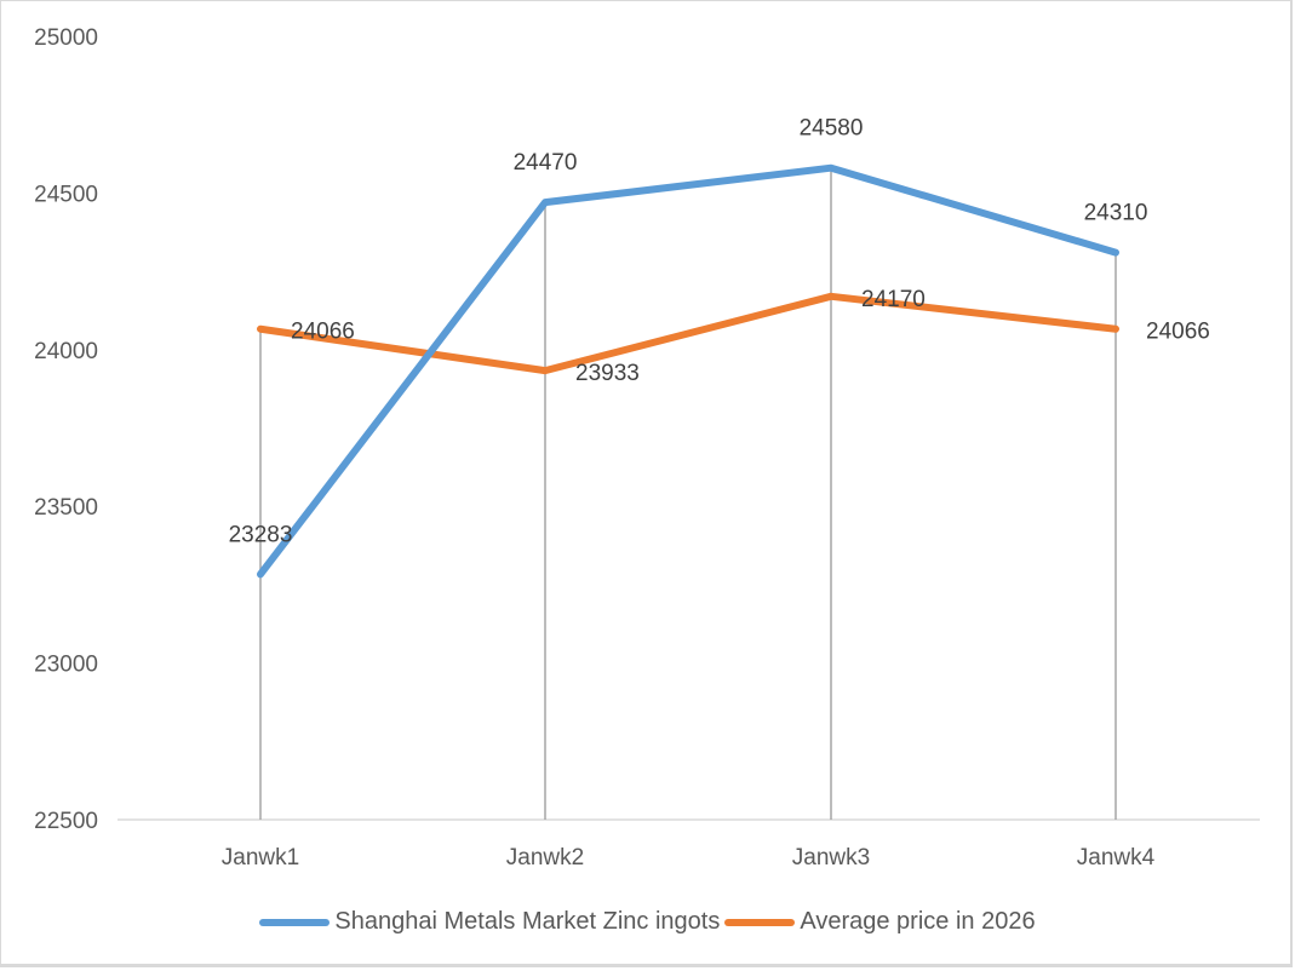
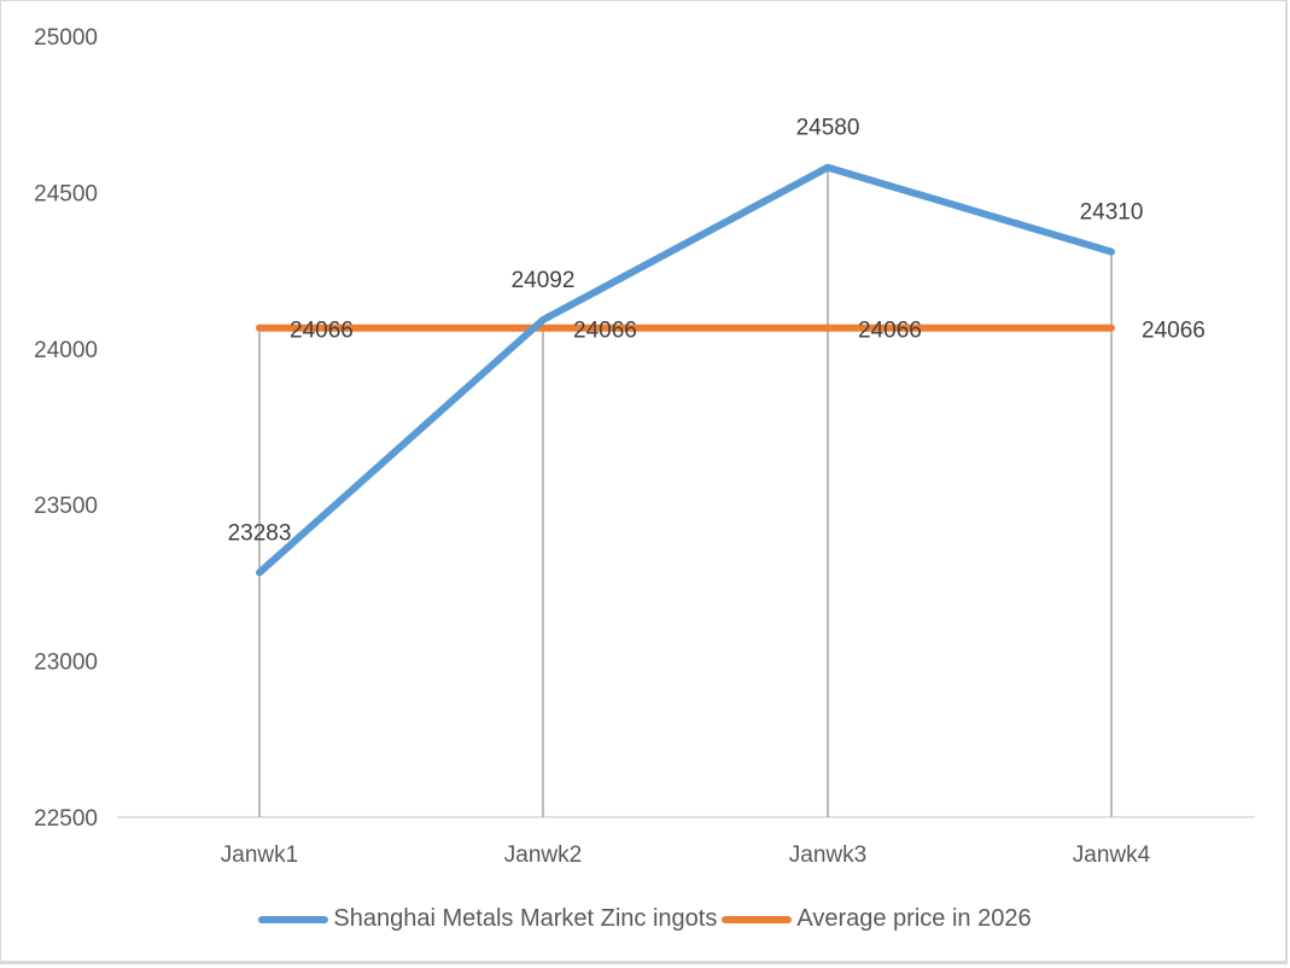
Shanghai Metals Market Zinc ingots/Janwk2: 24470 -> 24092
Average price in 2026/Janwk2: 23933 -> 24066
Average price in 2026/Janwk3: 24170 -> 24066
